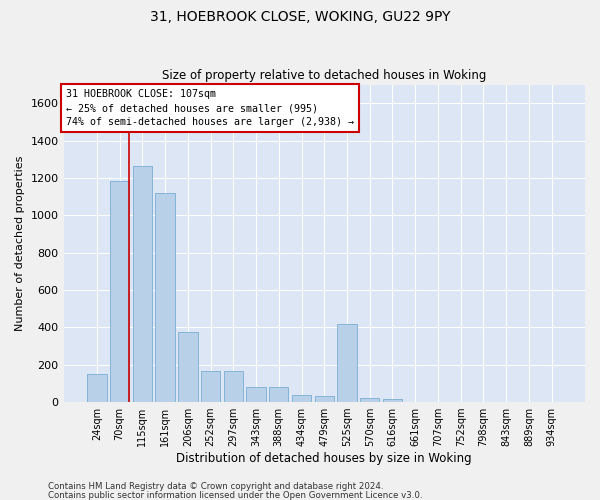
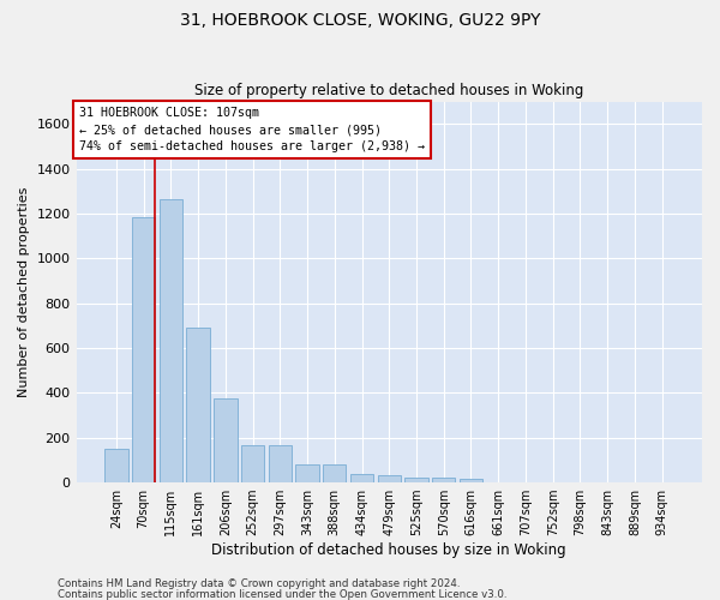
161sqm: 1120 -> 690
525sqm: 420 -> 20
